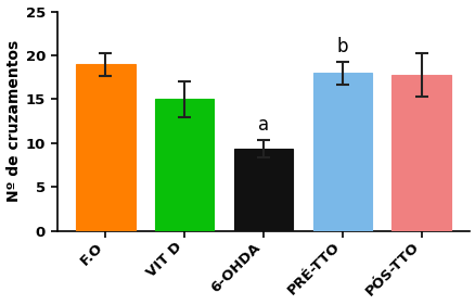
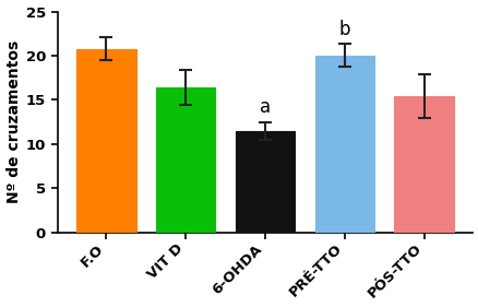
F.O: 19.0 -> 20.8
VIT D: 15.0 -> 16.4
6-OHDA: 9.4 -> 11.5
PRÉ-TTO: 18.0 -> 20.0
PÓS-TTO: 17.8 -> 15.4
